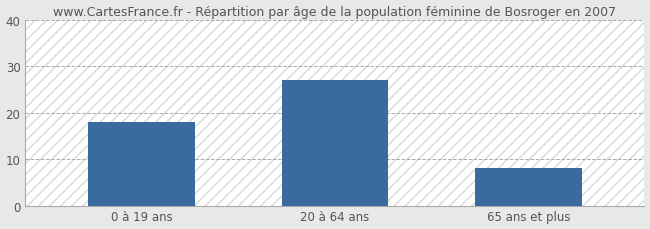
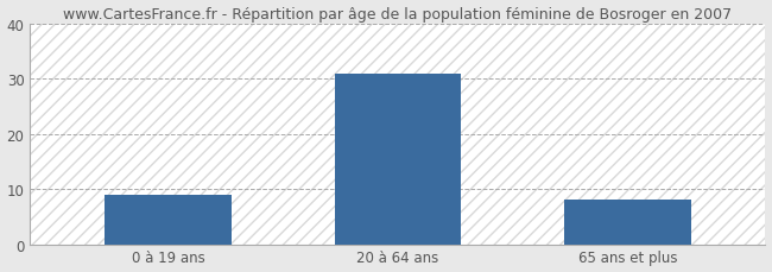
0 à 19 ans: 18 -> 9
20 à 64 ans: 27 -> 31
